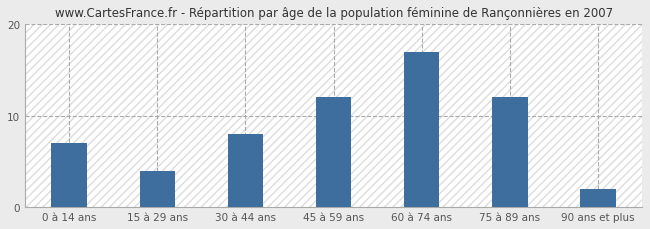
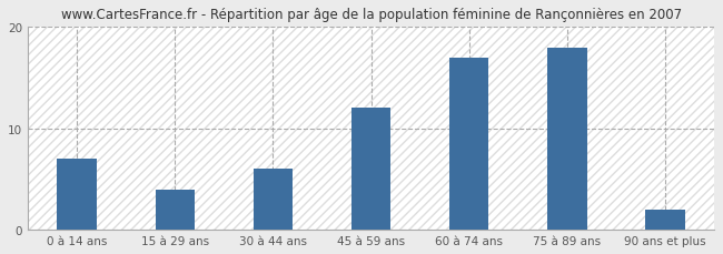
30 à 44 ans: 8 -> 6
75 à 89 ans: 12 -> 18
